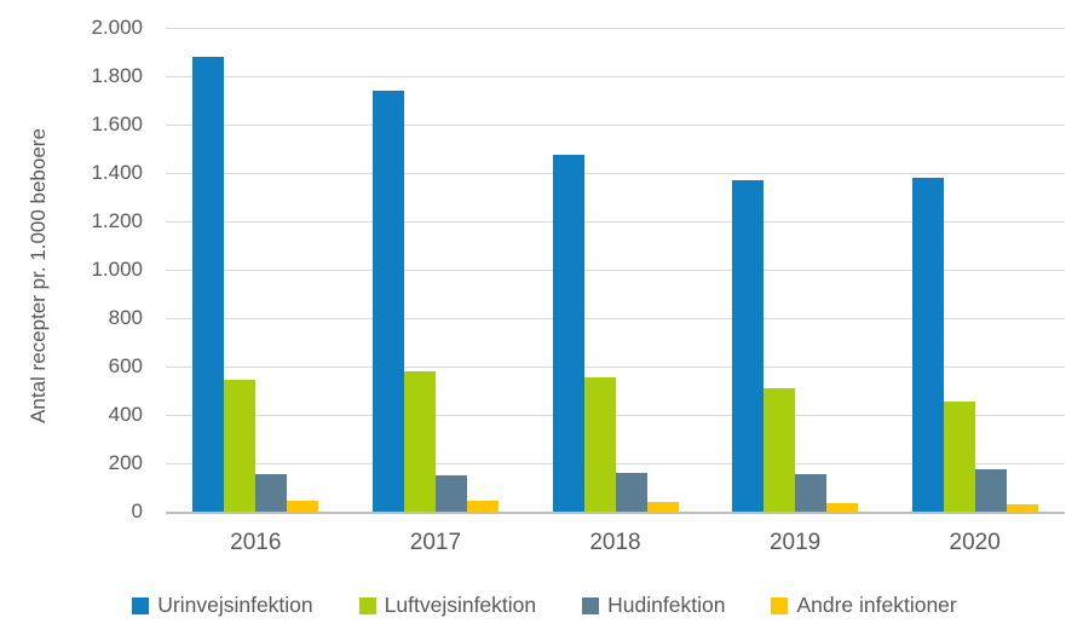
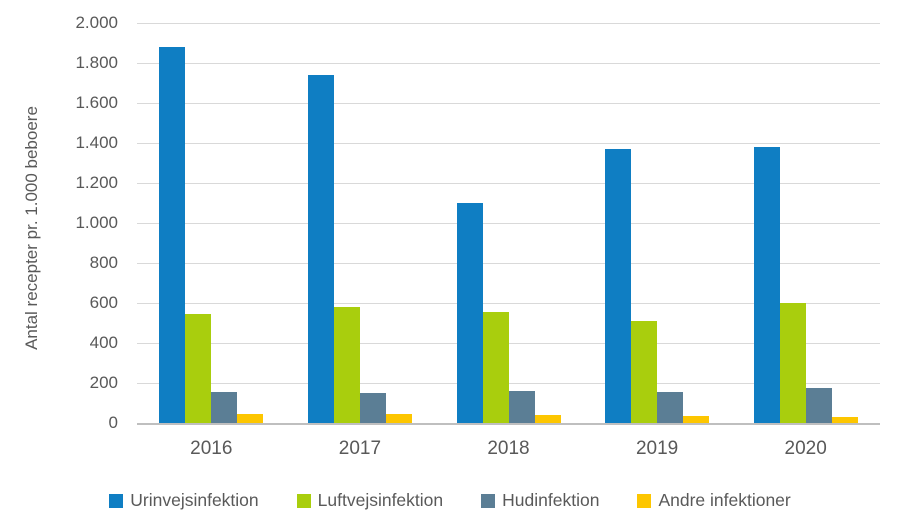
Urinvejsinfektion/2018: 1480 -> 1100
Luftvejsinfektion/2020: 460 -> 600
